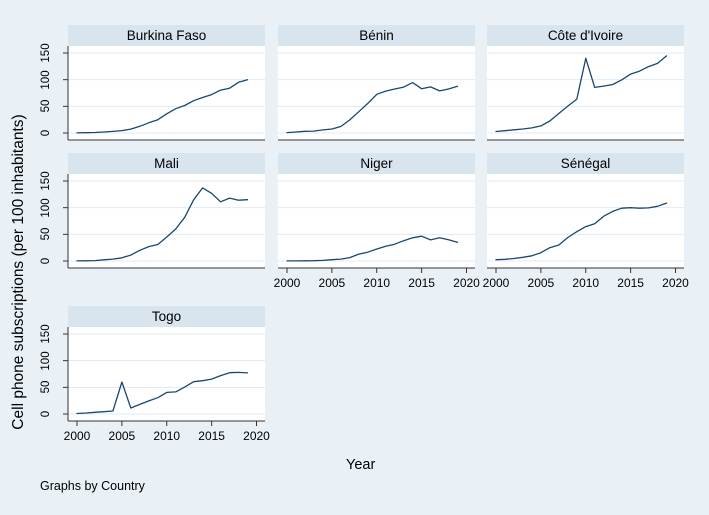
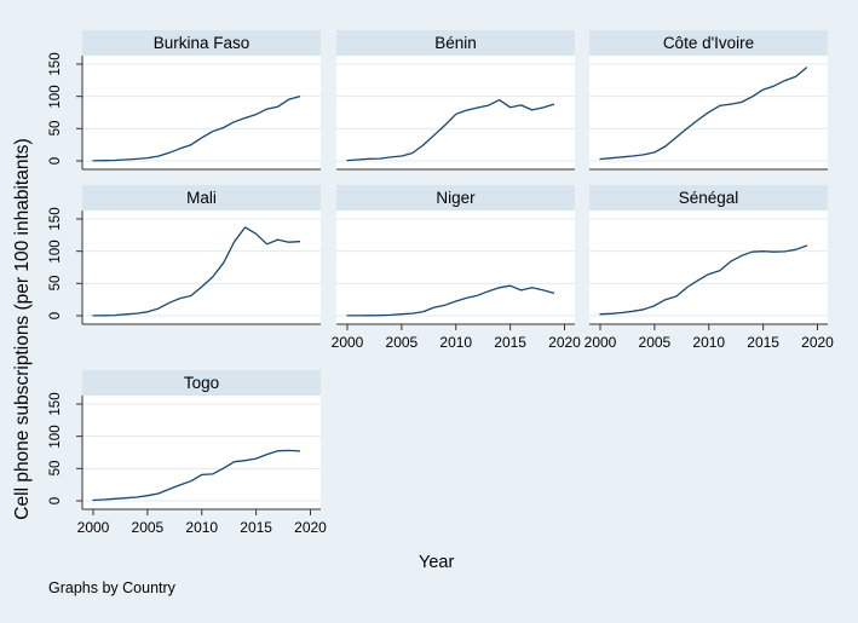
Togo/2005: 60 -> 10
Côte d'Ivoire/2010: 140 -> 80
